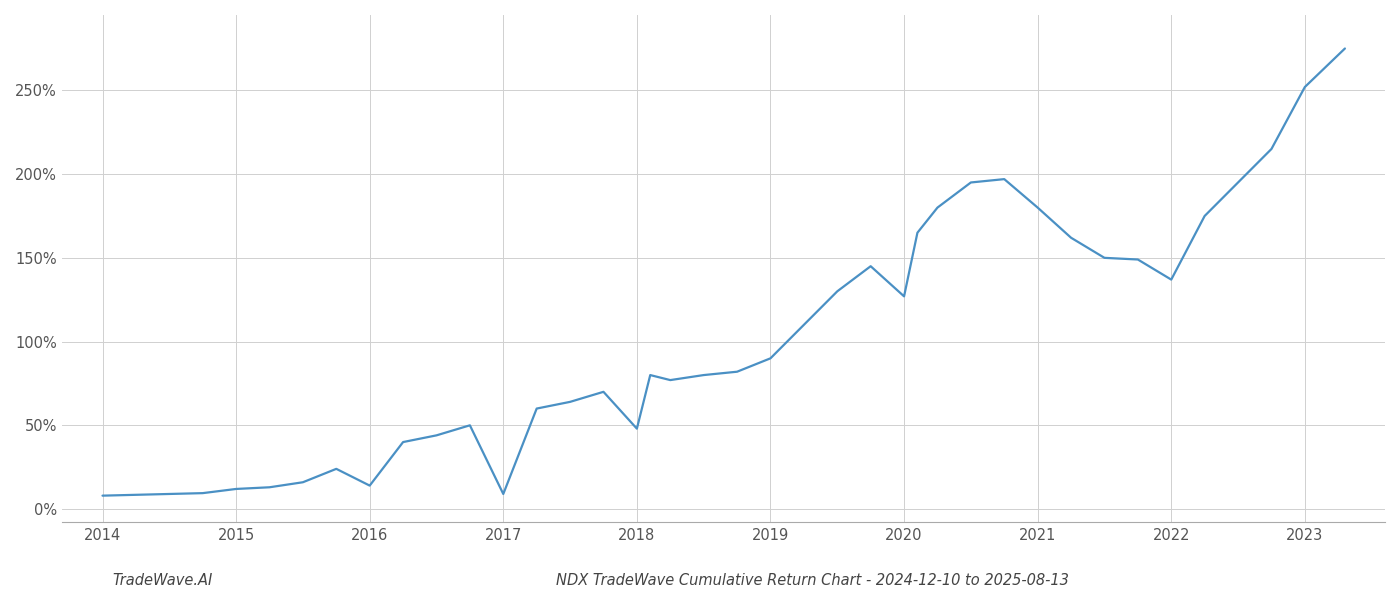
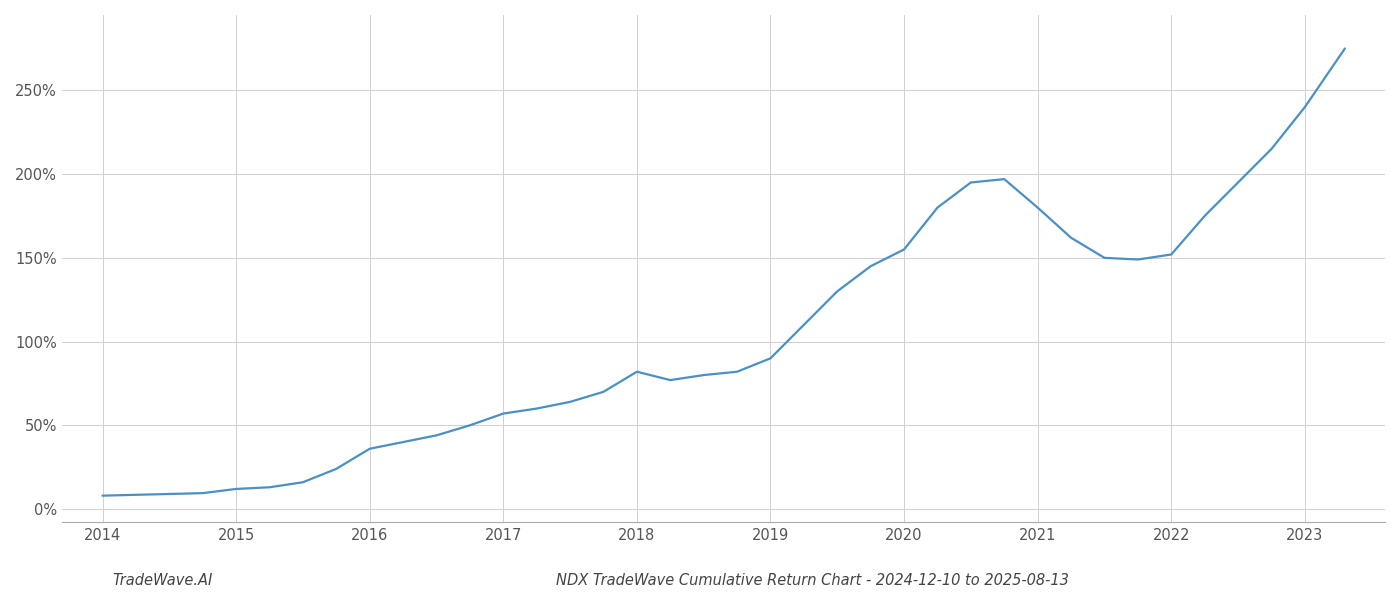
2016: 14% -> 36%
2017: 9% -> 57%
2018: 48% -> 82%
2020: 127% -> 155%
2022: 137% -> 152%
2023: 252% -> 240%
